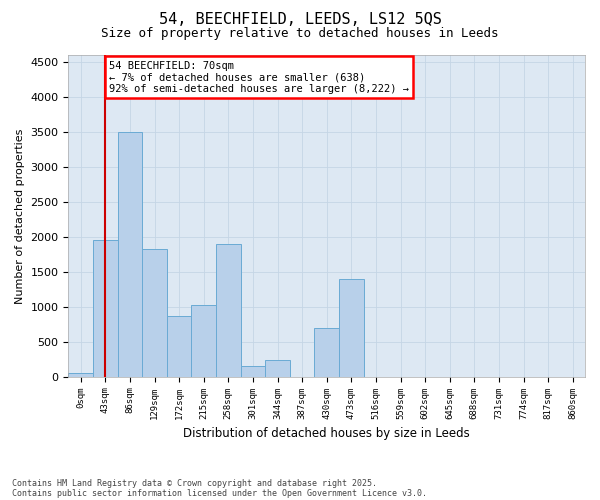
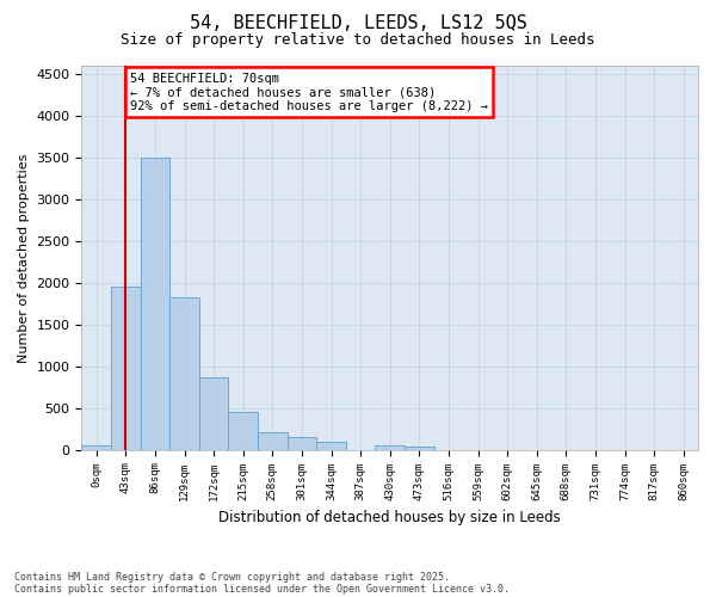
215sqm: 1020 -> 450
258sqm: 1900 -> 210
344sqm: 240 -> 90
430sqm: 700 -> 60
473sqm: 1400 -> 40
